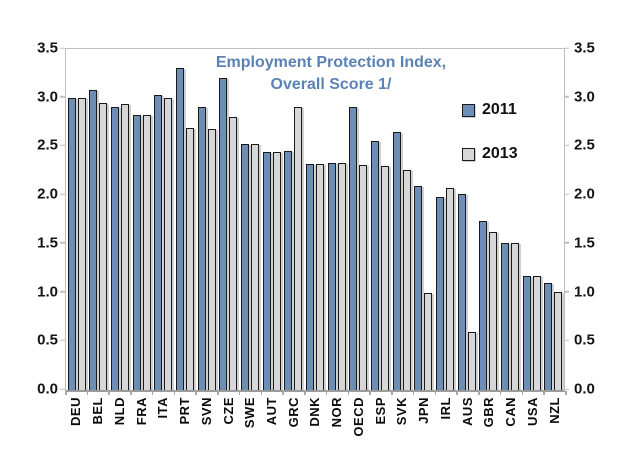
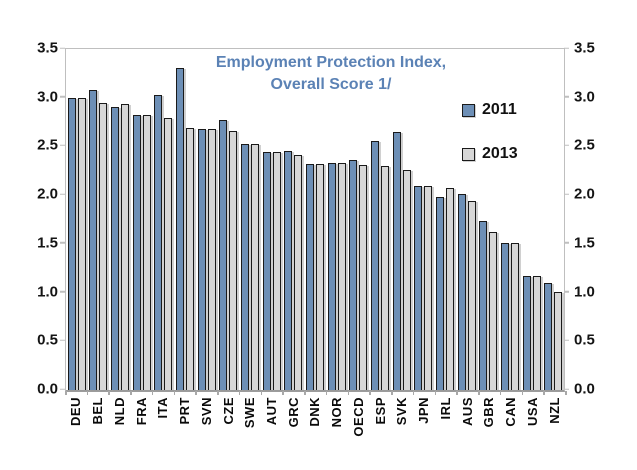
2013/ITA: 3.0 -> 2.8
2011/SVN: 2.9 -> 2.7
2011/CZE: 3.2 -> 2.8
2013/CZE: 2.8 -> 2.7
2013/GRC: 2.9 -> 2.4
2011/OECD: 2.9 -> 2.4
2013/JPN: 1.0 -> 2.1
2013/AUS: 0.6 -> 1.9
